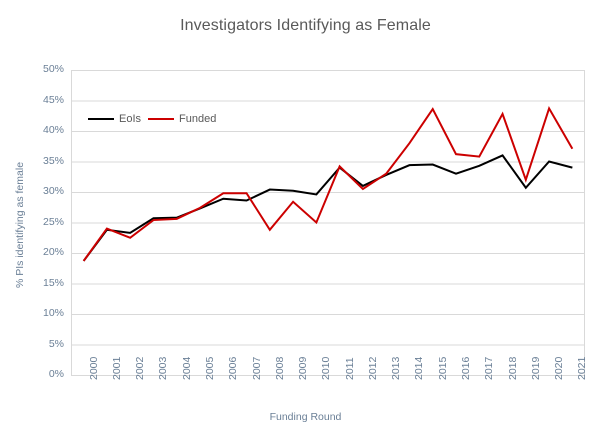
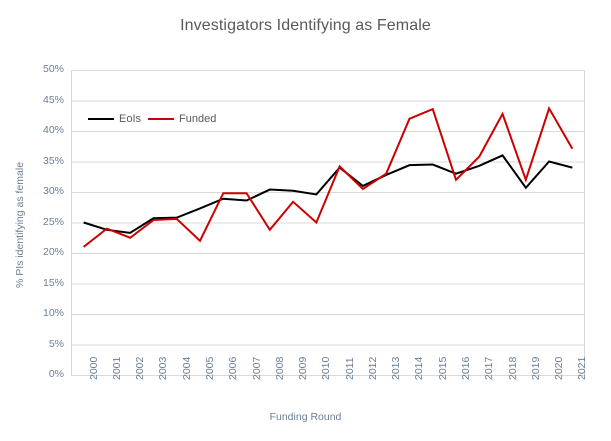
EoIs/2000: 19% -> 25%
Funded/2000: 19% -> 21%
Funded/2005: 27% -> 22%
Funded/2014: 38% -> 42%
Funded/2016: 36% -> 32%
